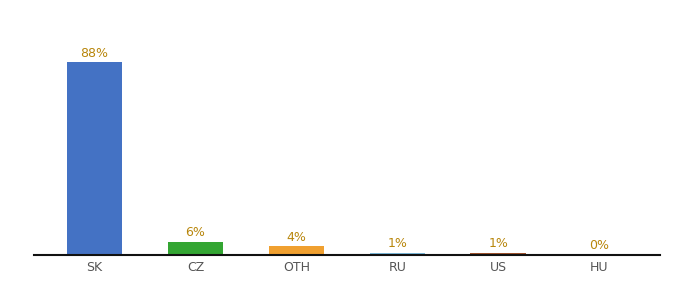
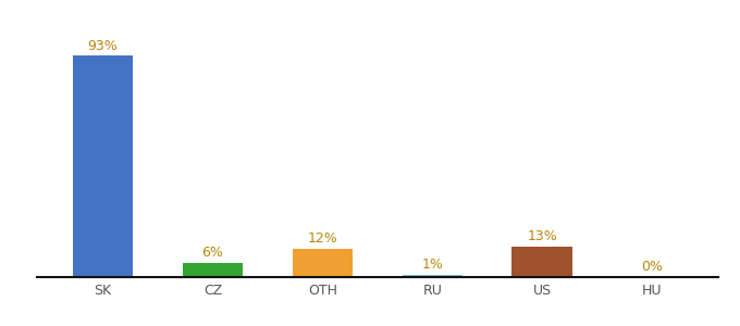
SK: 88% -> 93%
OTH: 4% -> 12%
US: 1% -> 13%
